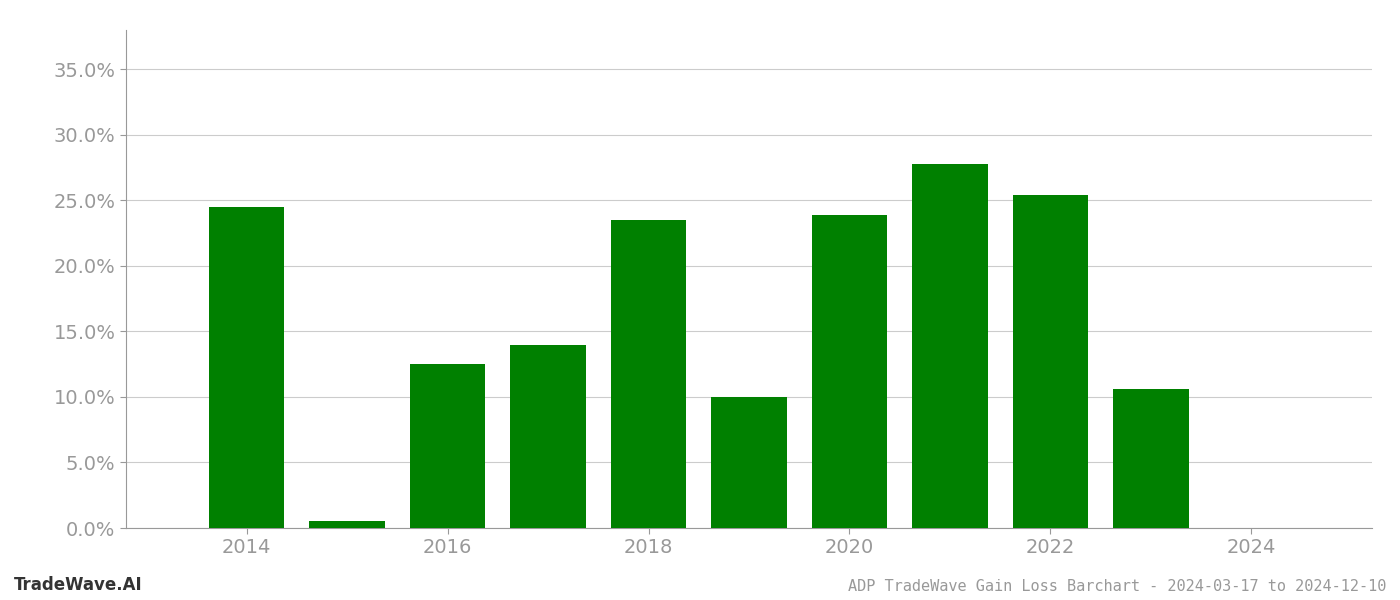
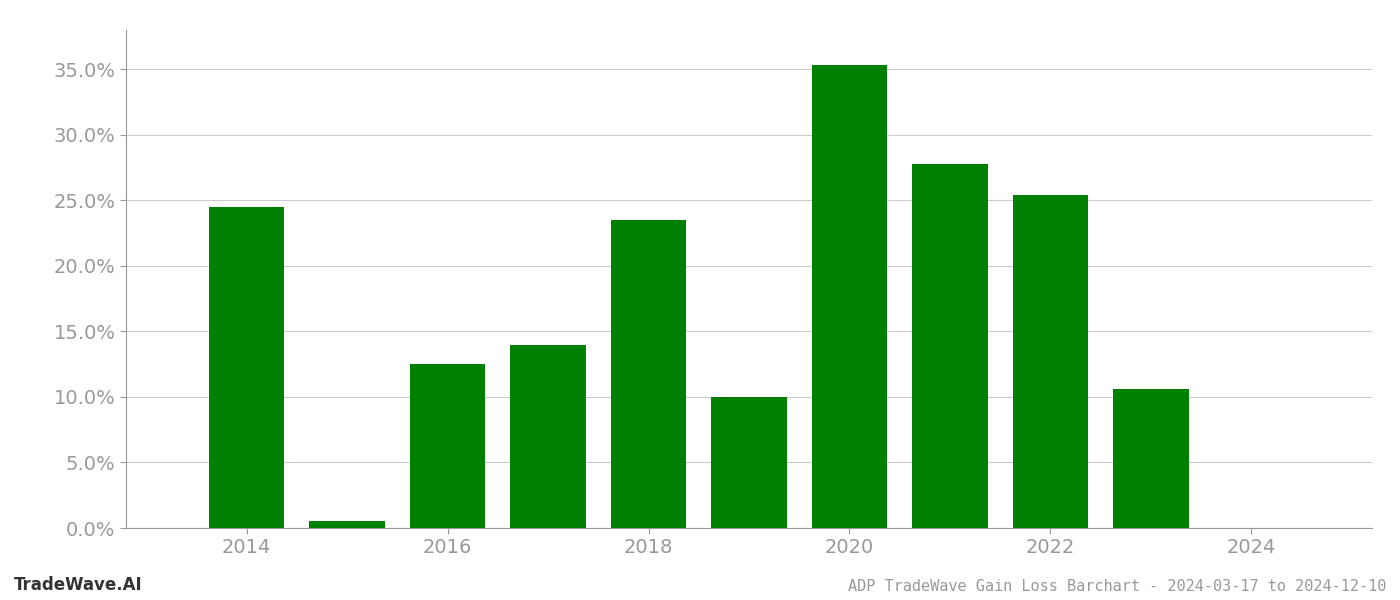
2020: 23.9% -> 35.3%
